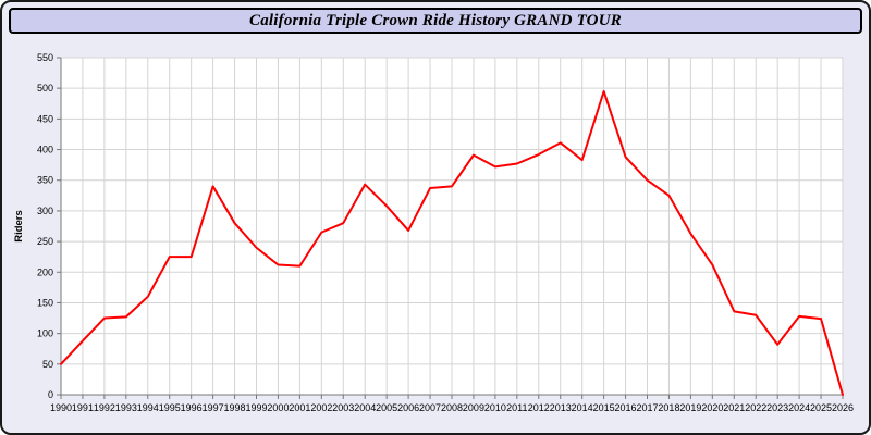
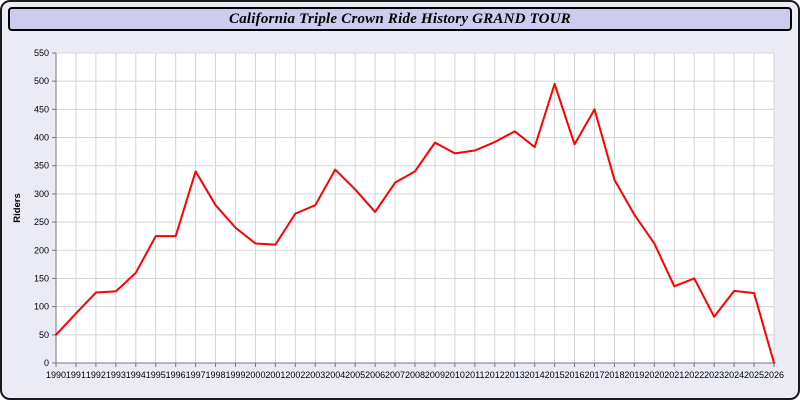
2007: 340 -> 320
2017: 350 -> 450
2022: 130 -> 150
